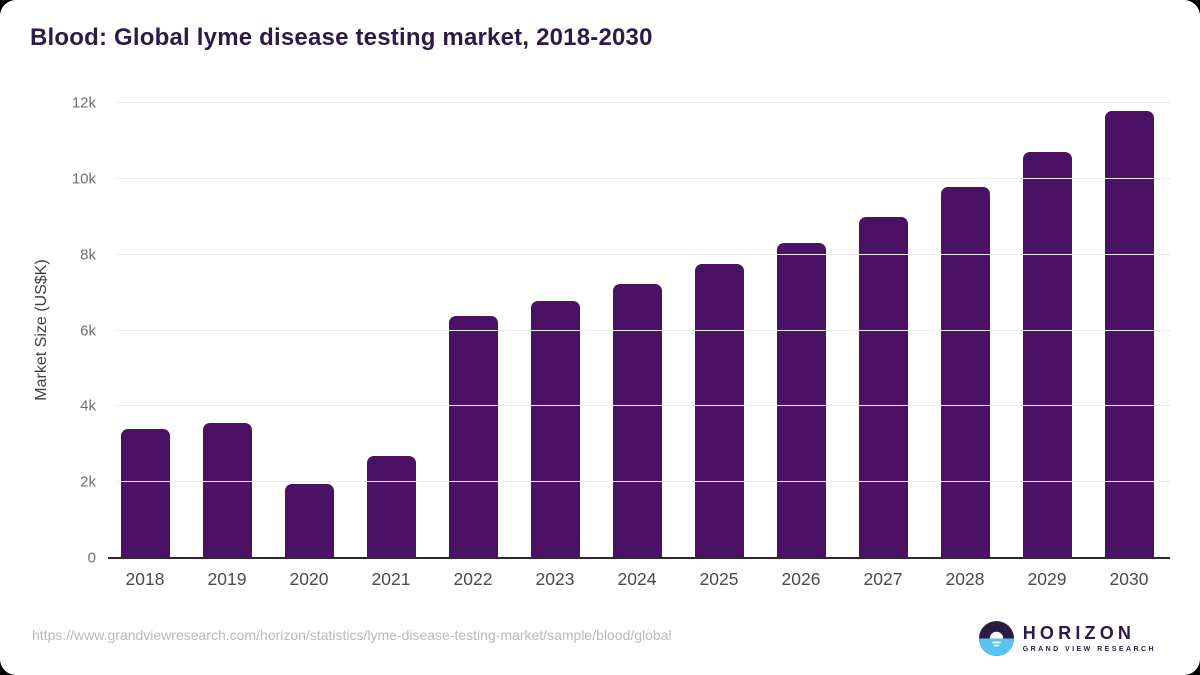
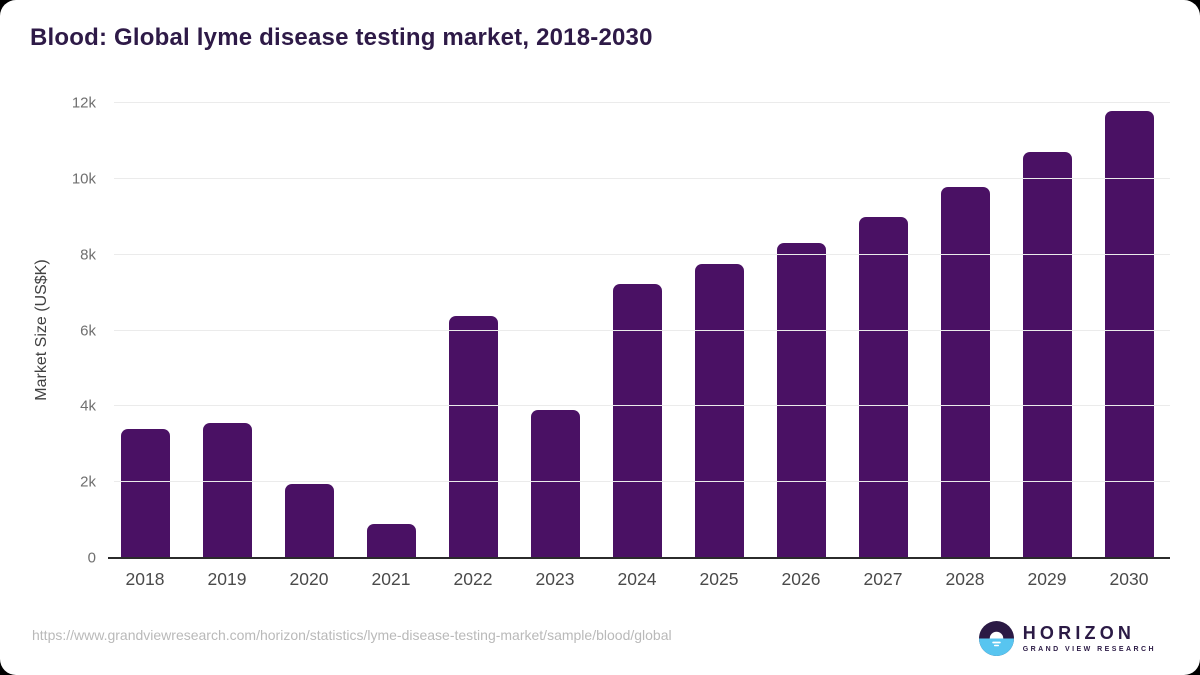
2021: 2.7k -> 0.9k
2023: 6.8k -> 3.9k
